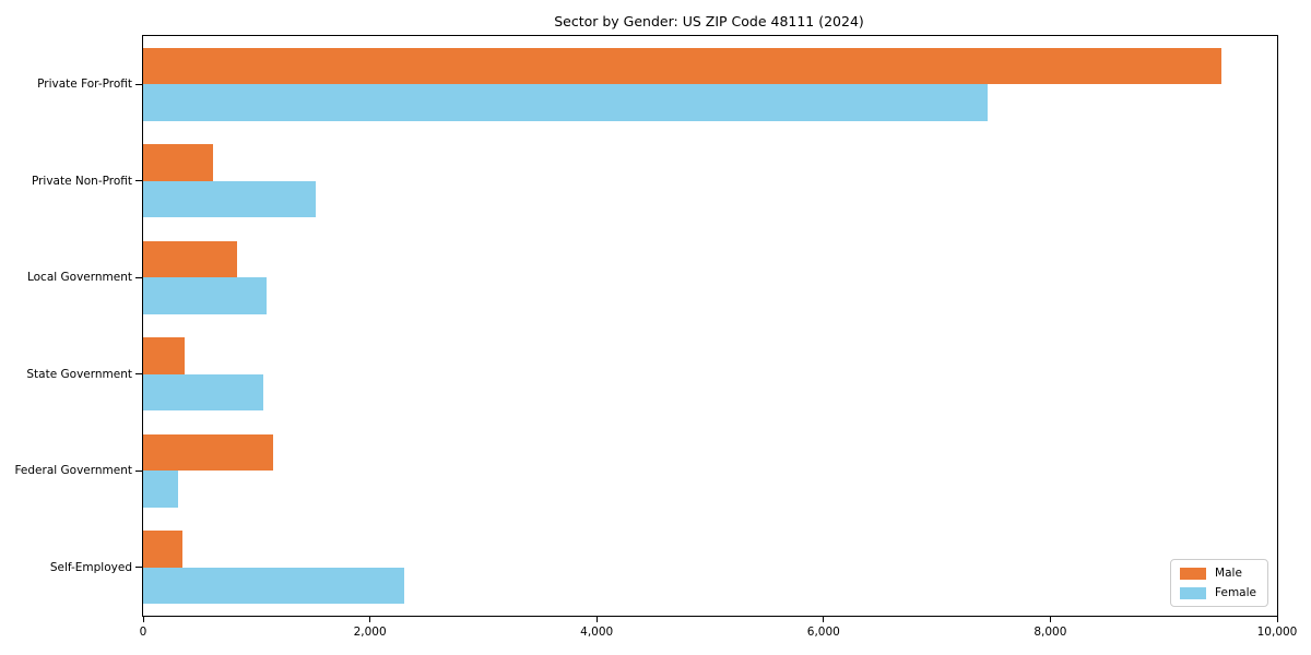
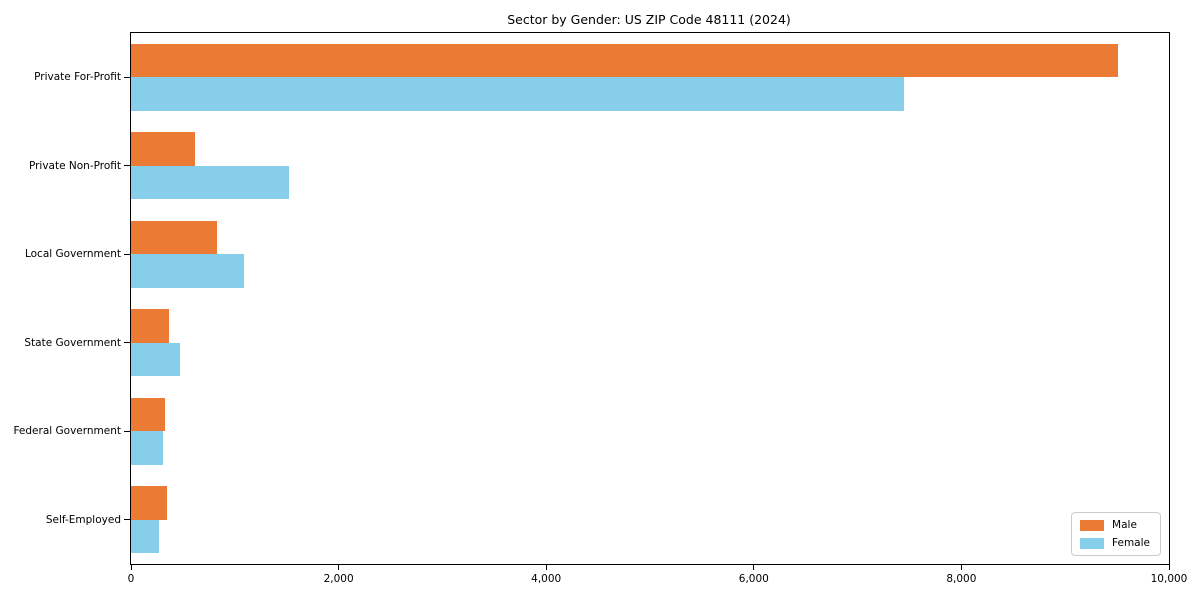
Female/State Government: 1060 -> 470
Male/Federal Government: 1150 -> 330
Female/Self-Employed: 2300 -> 270
